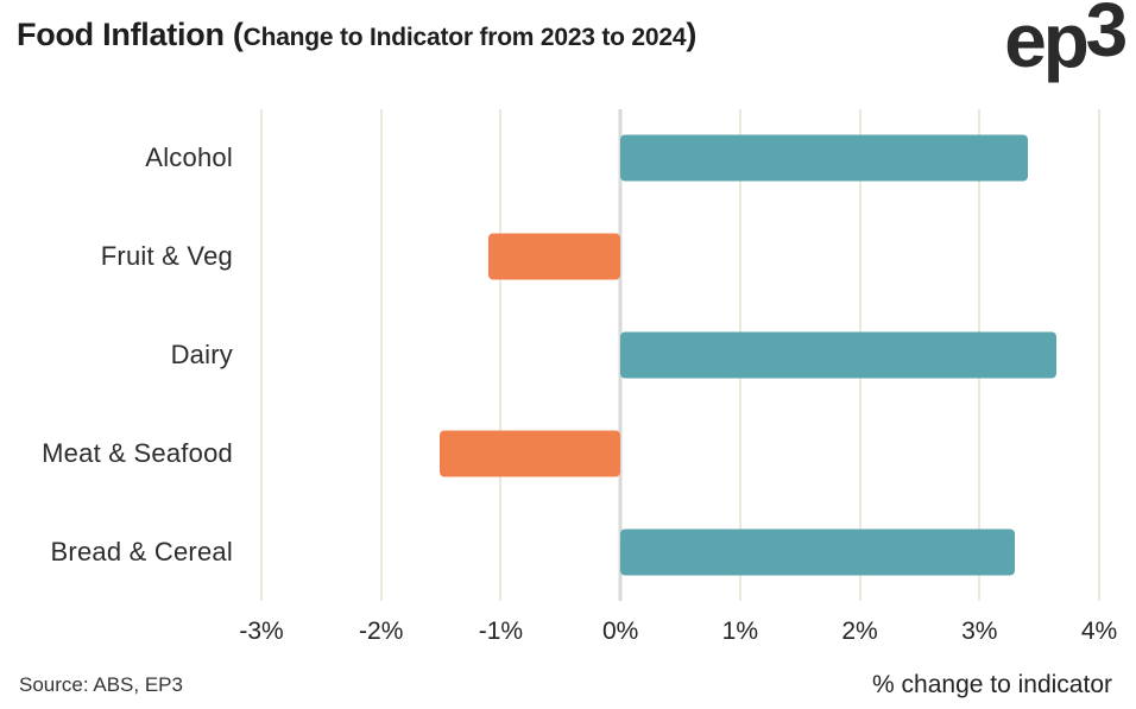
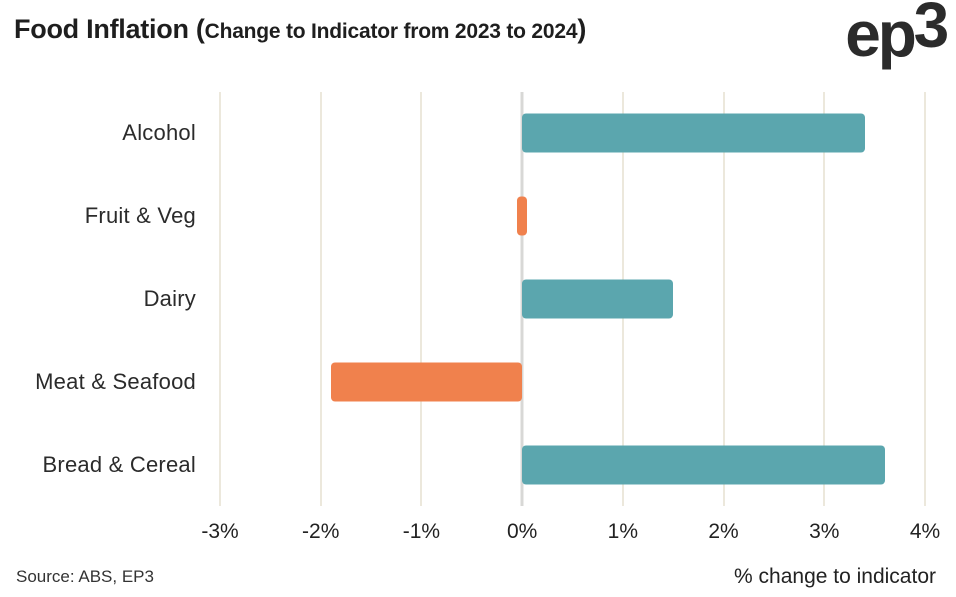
Fruit & Veg: -1.10% -> -0.05%
Dairy: 3.64% -> 1.50%
Meat & Seafood: -1.51% -> -1.90%
Bread & Cereal: 3.30% -> 3.60%
